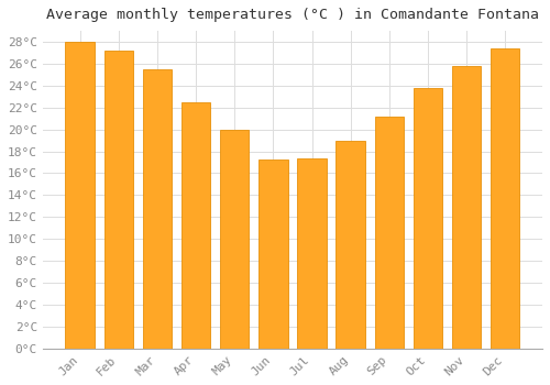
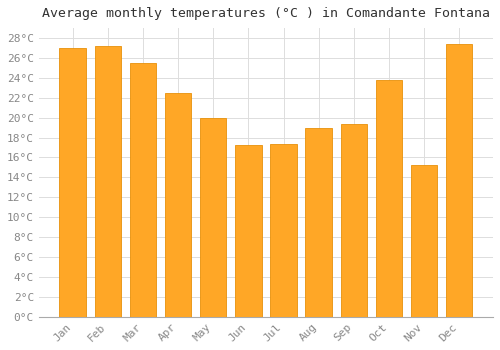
Jan: 28.0°C -> 27.0°C
Sep: 21.2°C -> 19.4°C
Nov: 25.8°C -> 15.2°C
